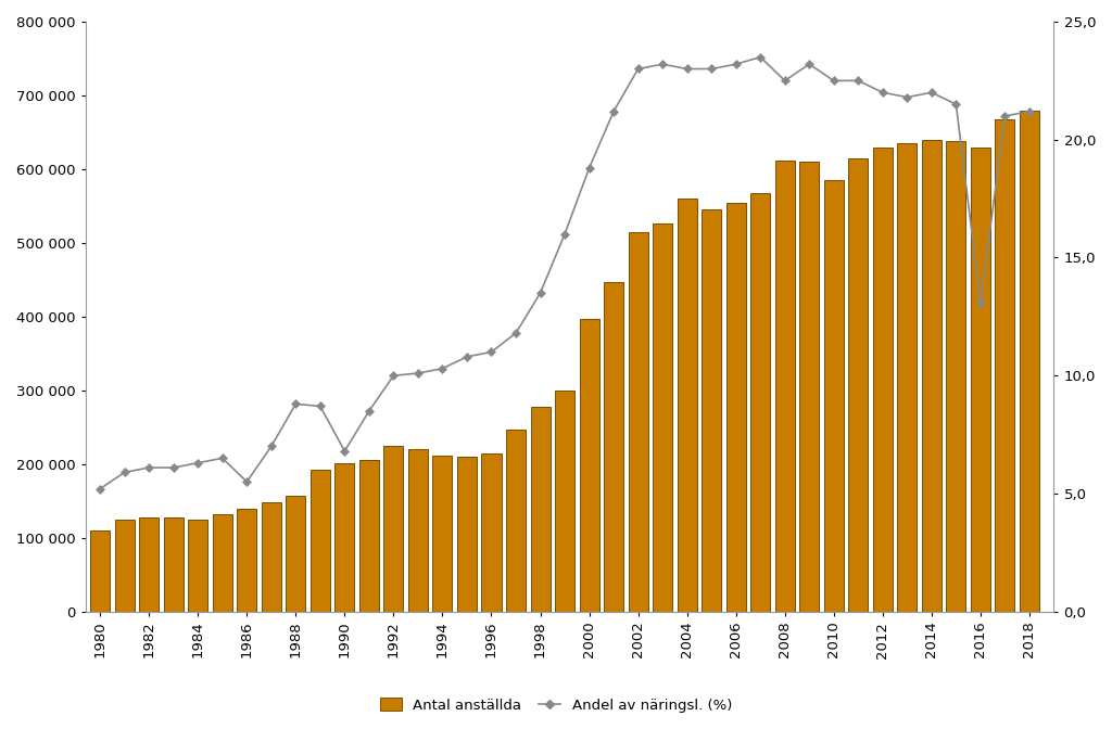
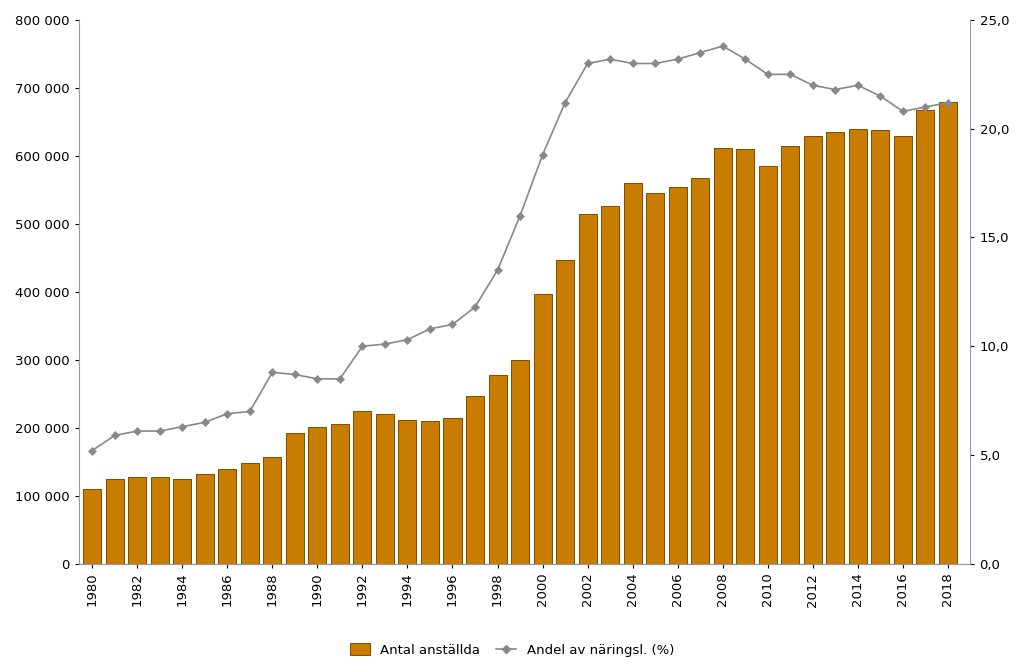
Andel av näringsl. (%)/1986: 5,5 -> 6,9
Andel av näringsl. (%)/1990: 6,8 -> 8,5
Andel av näringsl. (%)/2008: 22,5 -> 23,8
Andel av näringsl. (%)/2016: 13,1 -> 20,8
